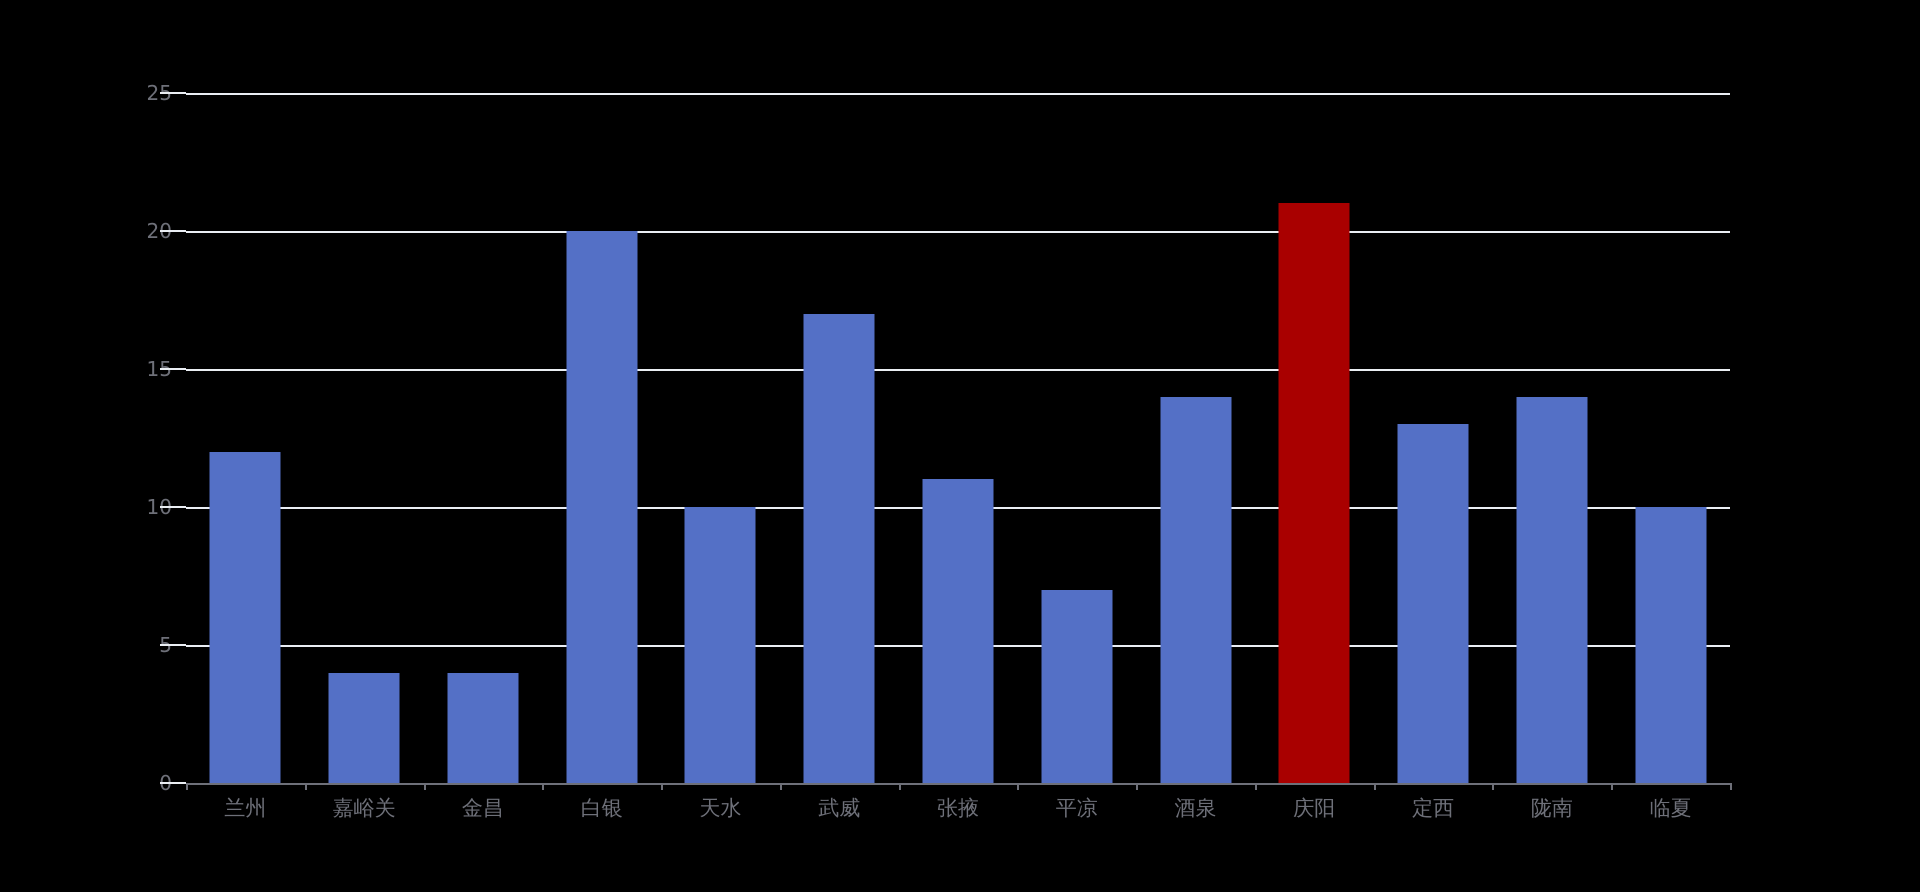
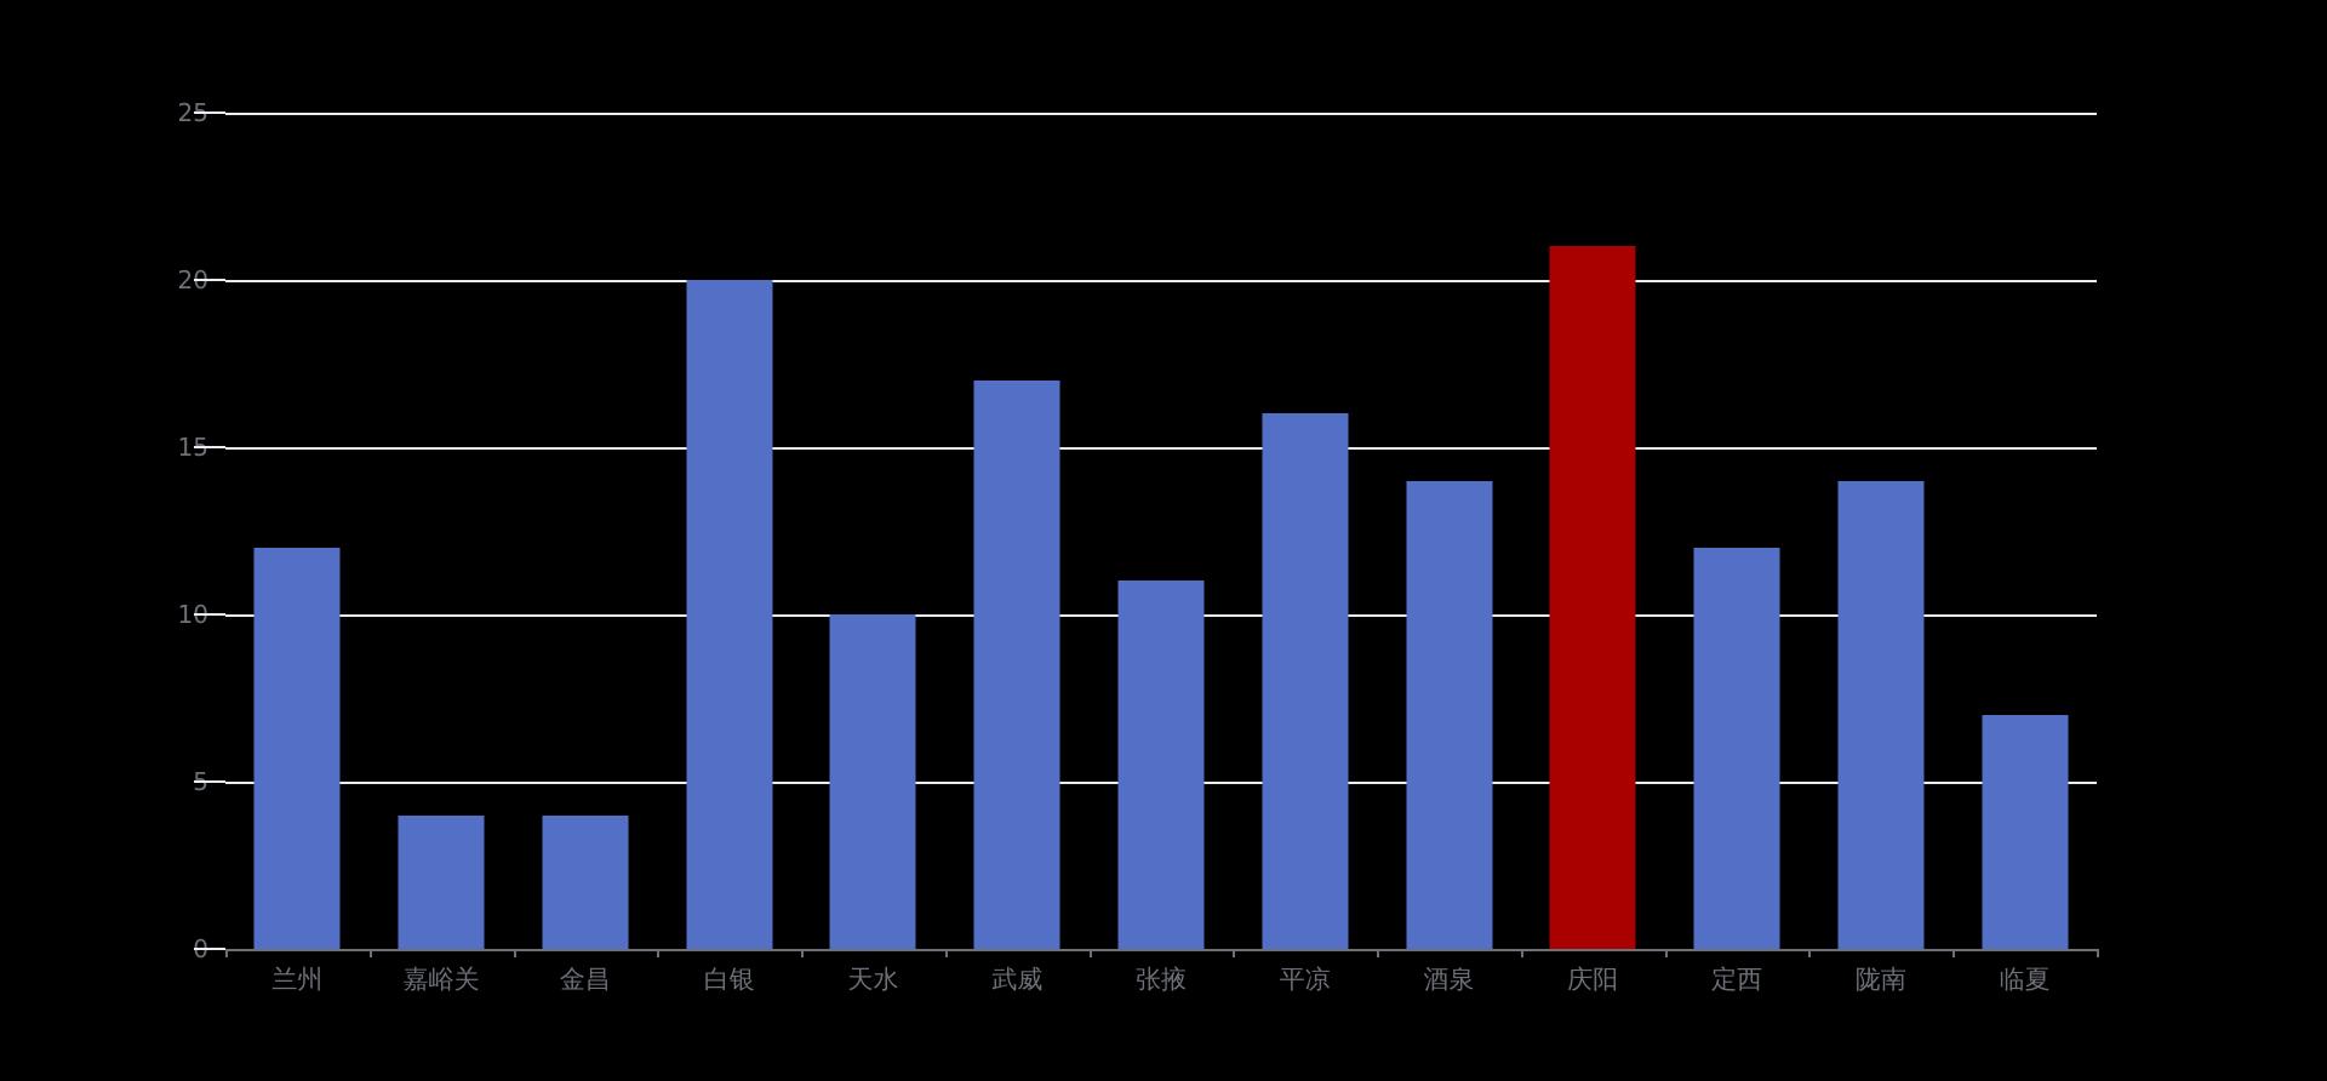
平凉: 7 -> 16
定西: 13 -> 12
临夏: 10 -> 7
